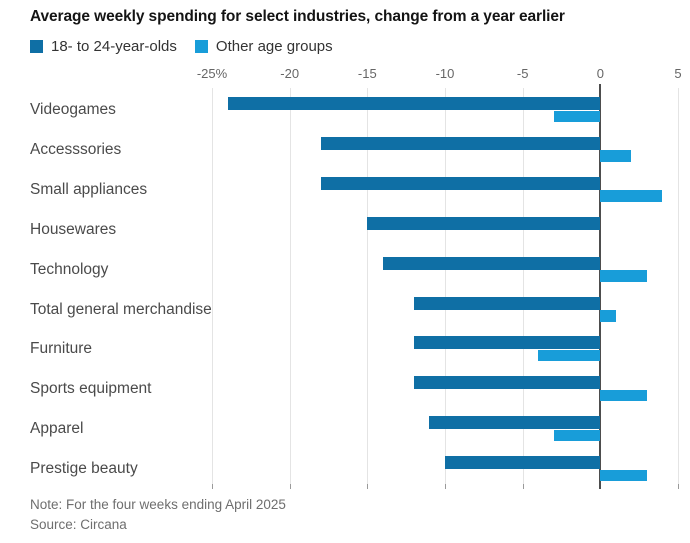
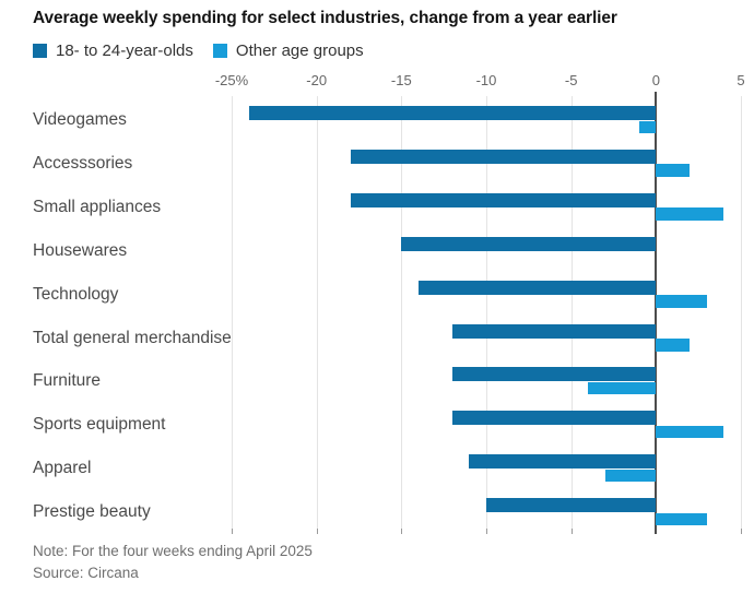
Other age groups/Videogames: -3 -> -1
Other age groups/Total general merchandise: 1 -> 2
Other age groups/Sports equipment: 3 -> 4
